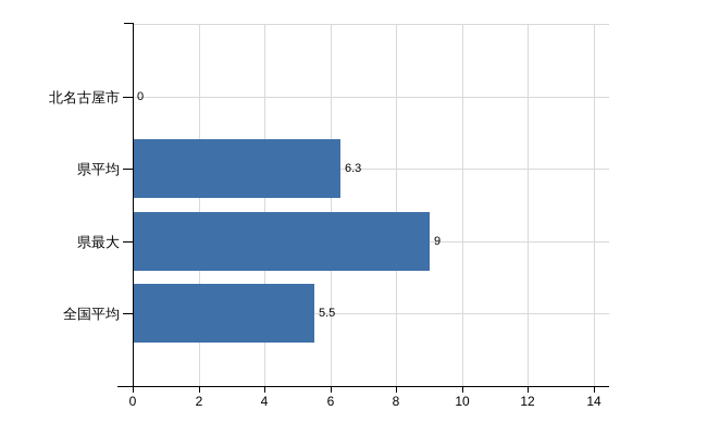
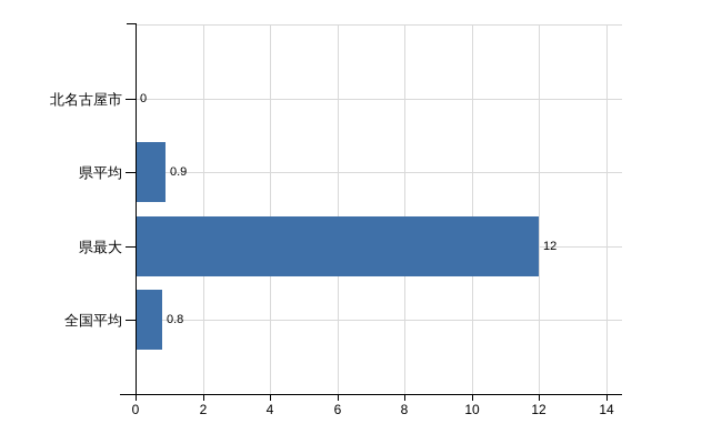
県平均: 6.3 -> 0.9
県最大: 9 -> 12
全国平均: 5.5 -> 0.8
